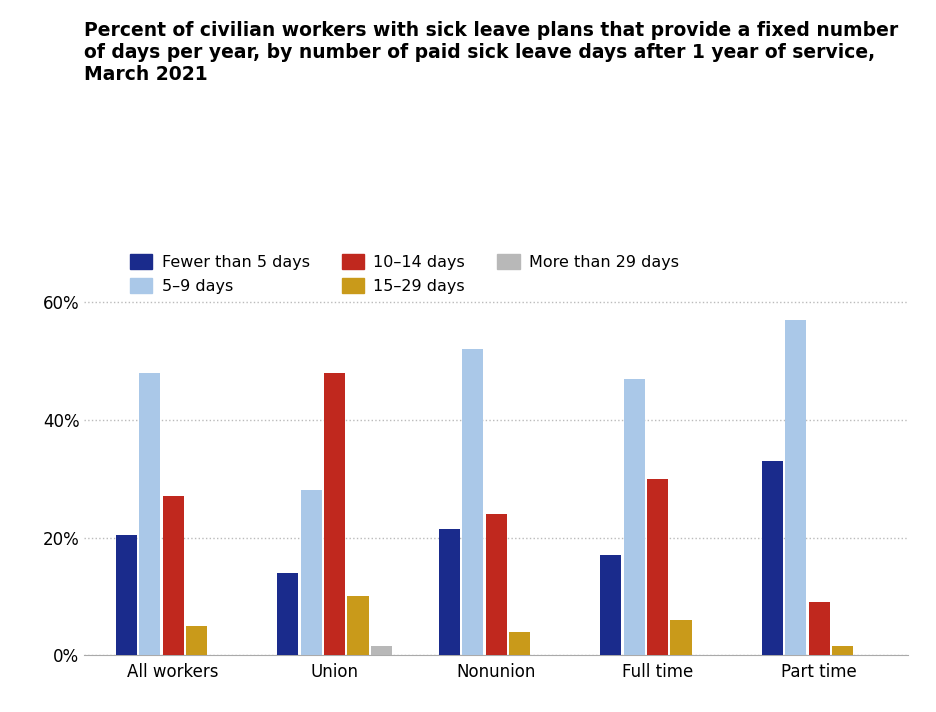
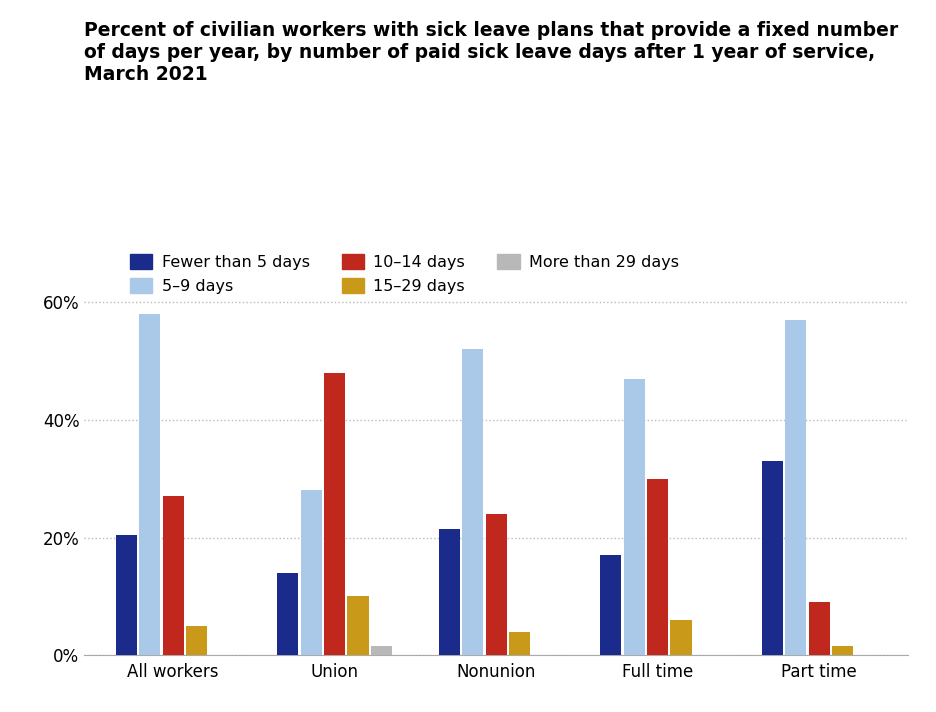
5–9 days/All workers: 48% -> 58%
